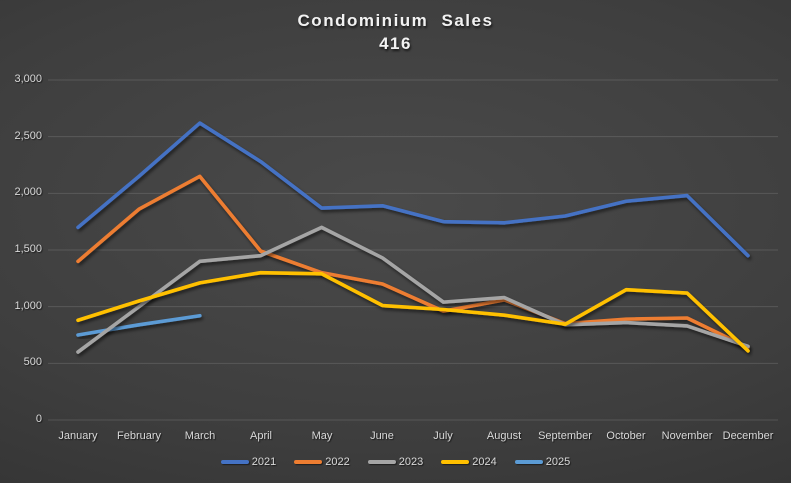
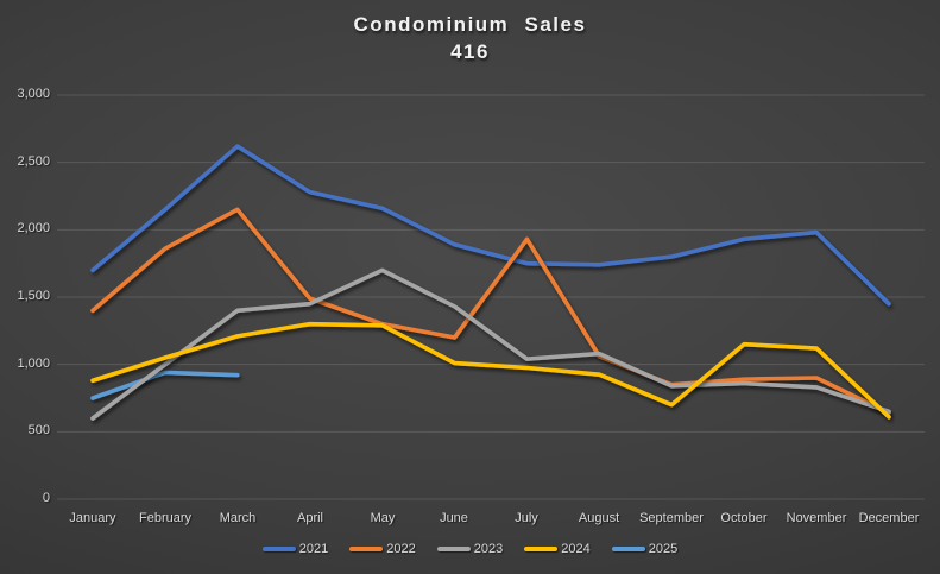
2025/February: 840 -> 940
2021/May: 1870 -> 2160
2022/July: 960 -> 1930
2024/September: 840 -> 700
